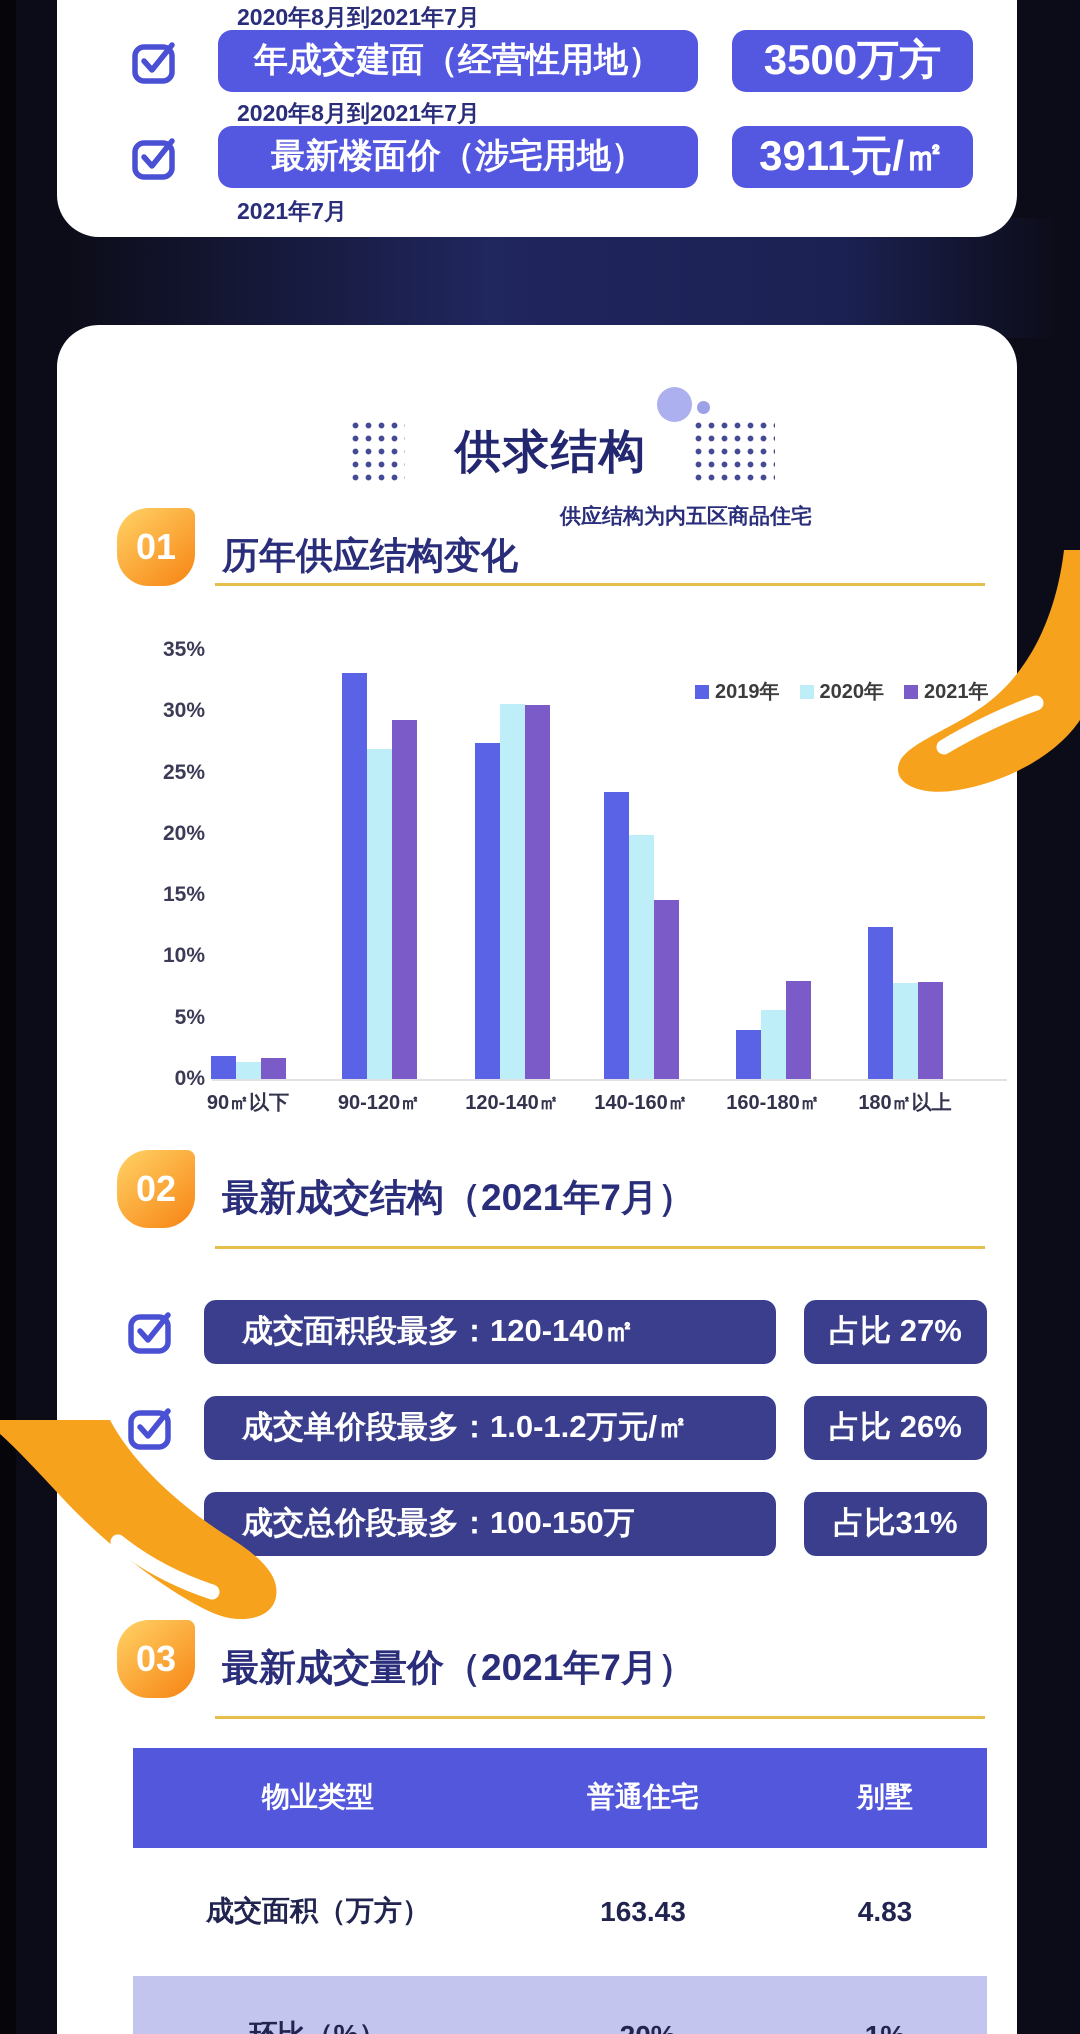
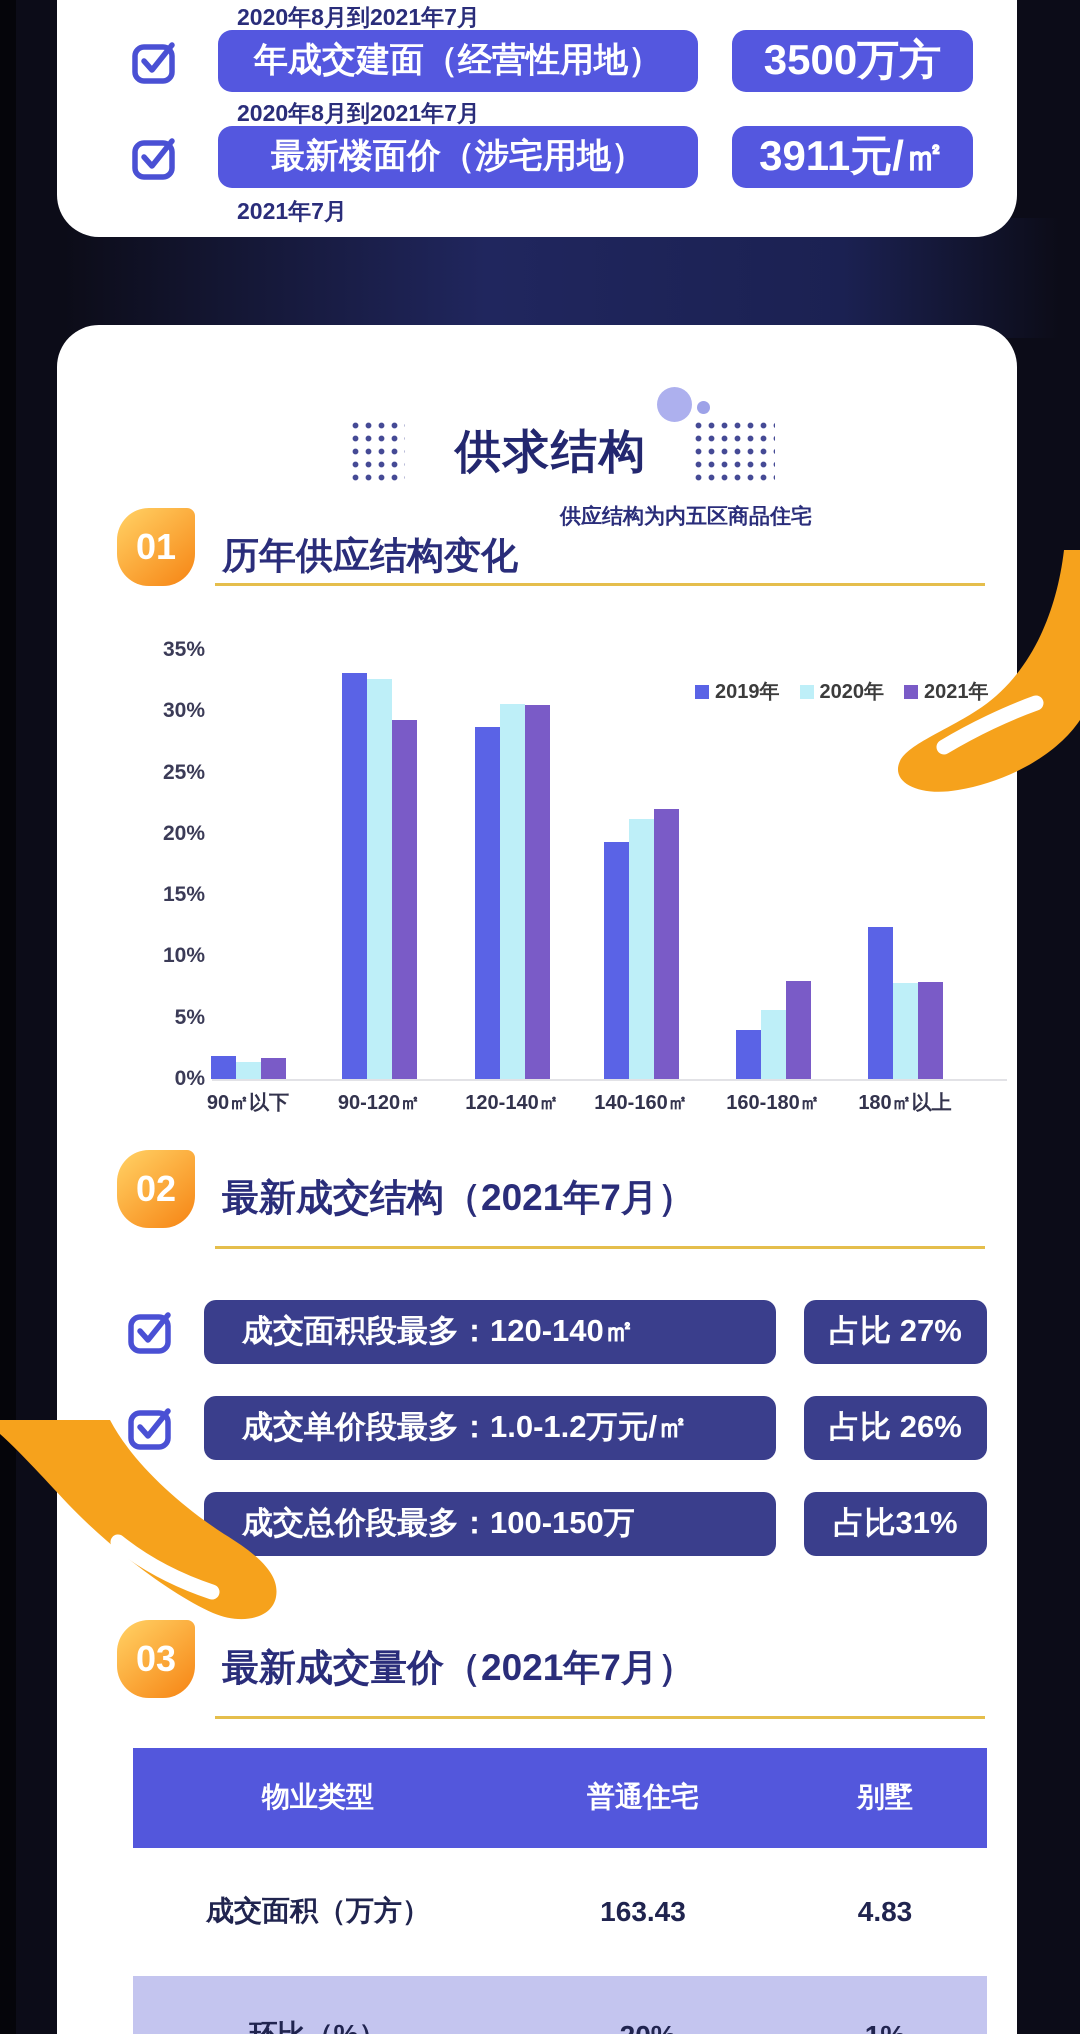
2020年/90-120㎡: 26.9% -> 32.6%
2019年/120-140㎡: 27.4% -> 28.7%
2019年/140-160㎡: 23.4% -> 19.3%
2020年/140-160㎡: 19.9% -> 21.2%
2021年/140-160㎡: 14.6% -> 22.0%
